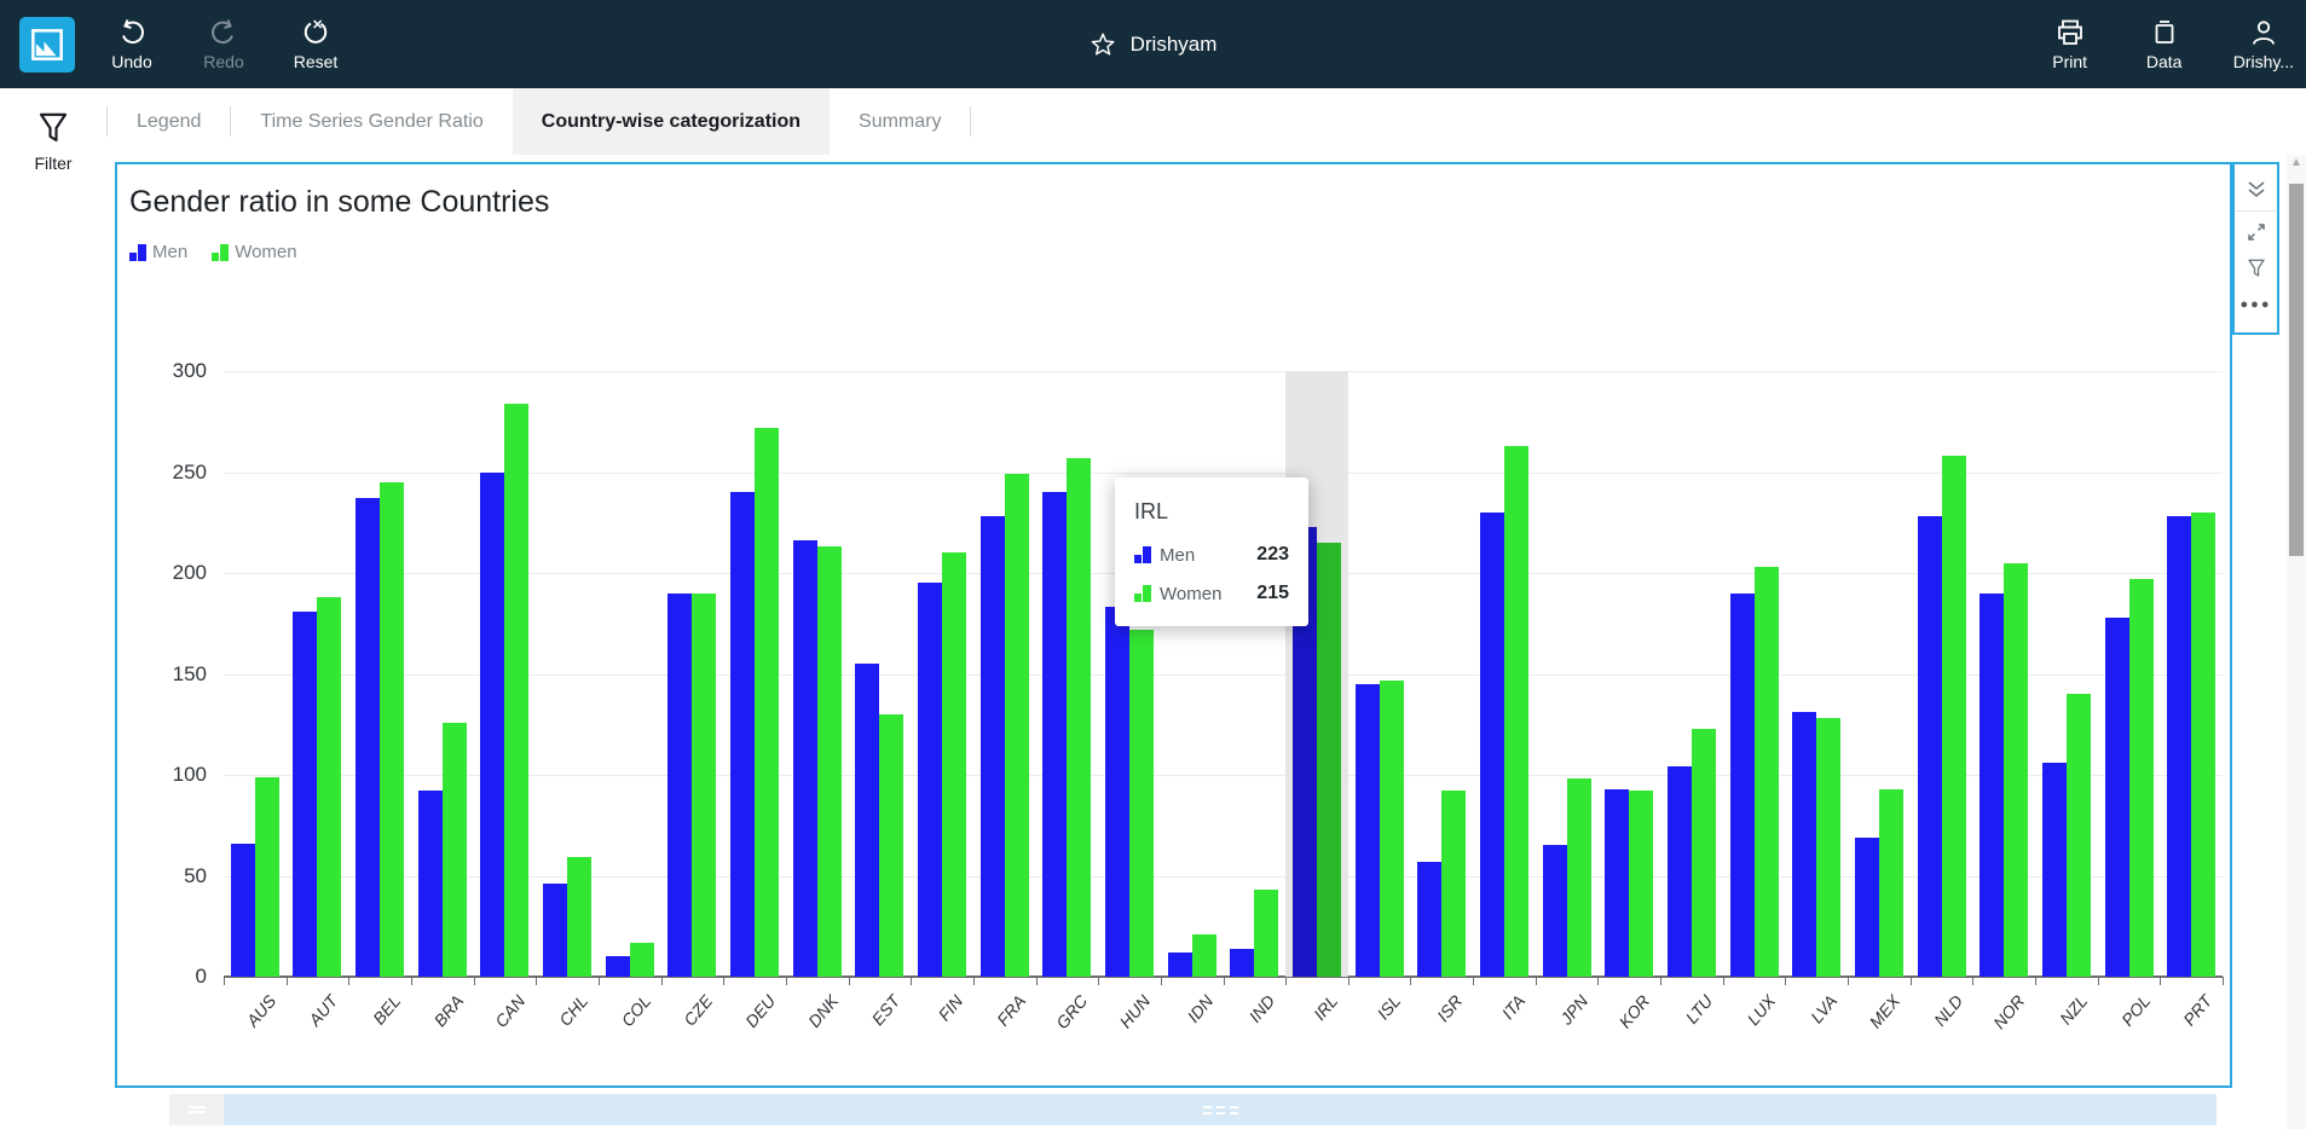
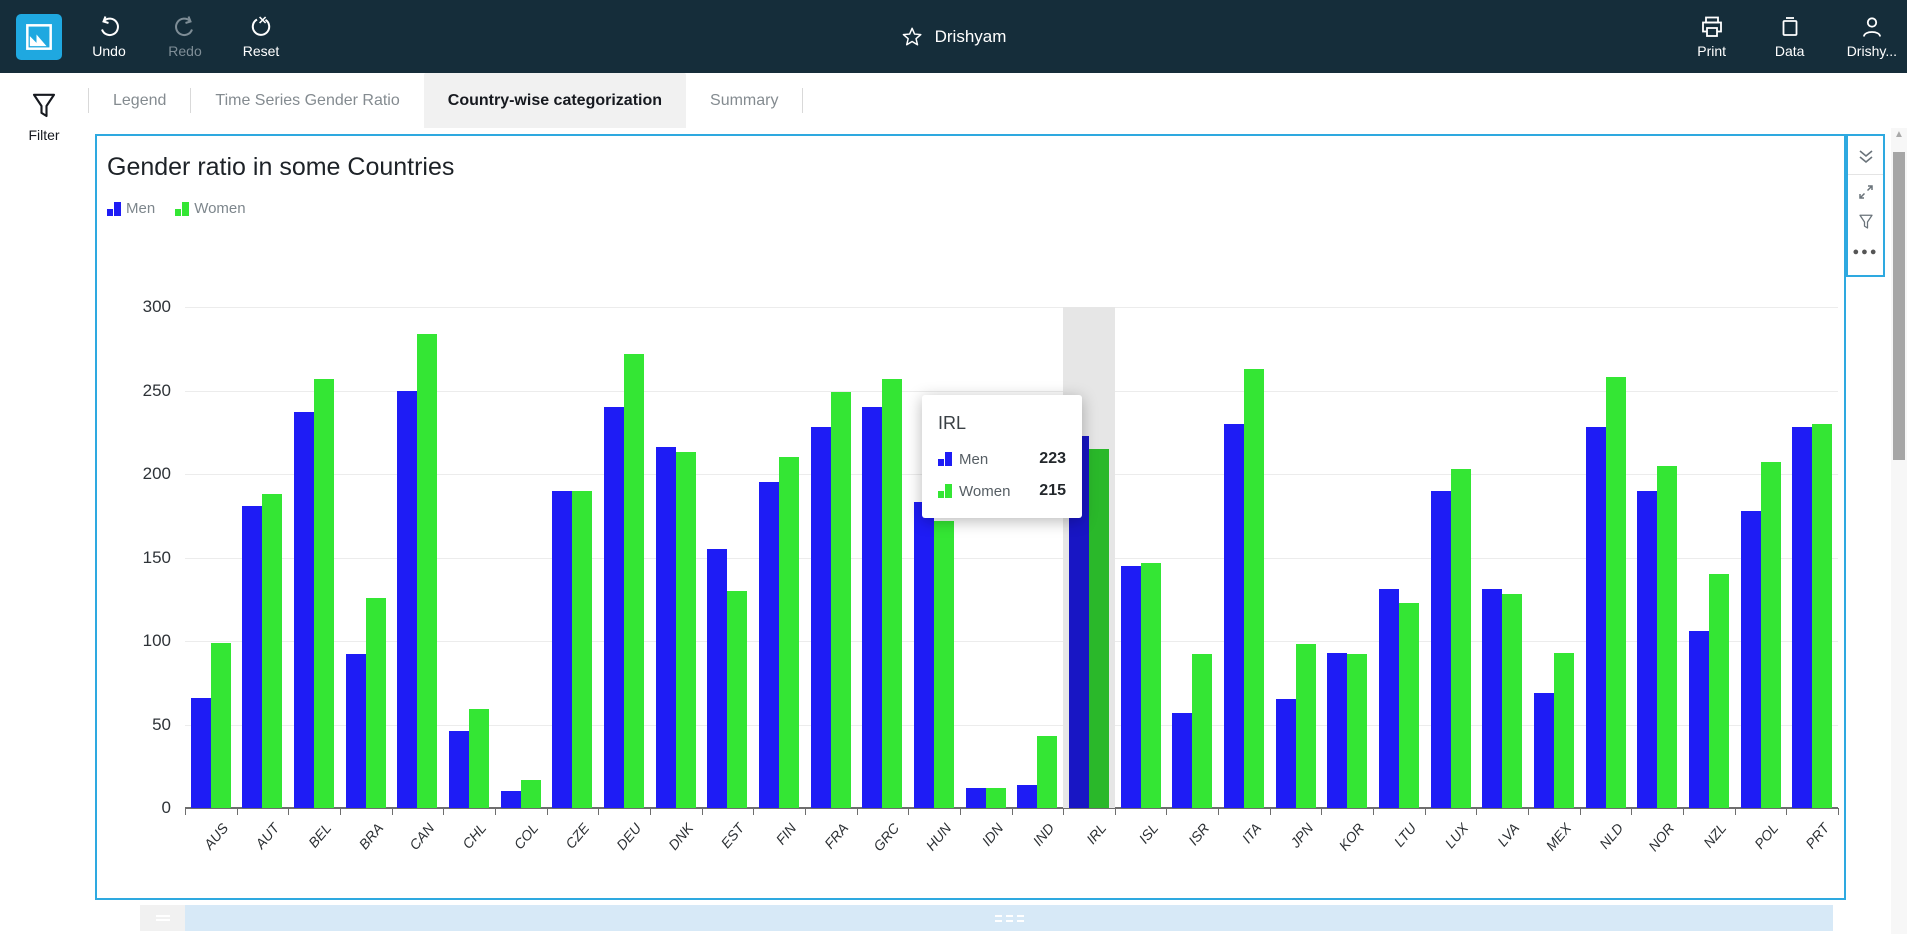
Women/BEL: 245 -> 257
Women/IDN: 21 -> 12
Men/LTU: 104 -> 131
Women/POL: 197 -> 207
